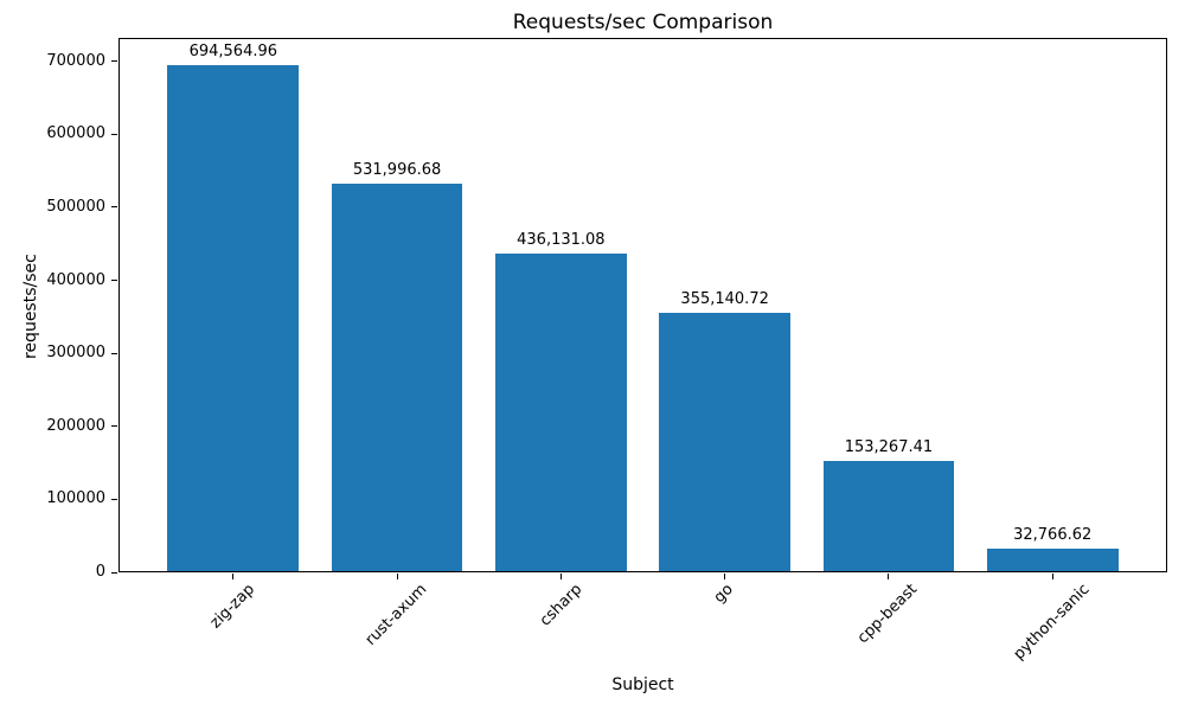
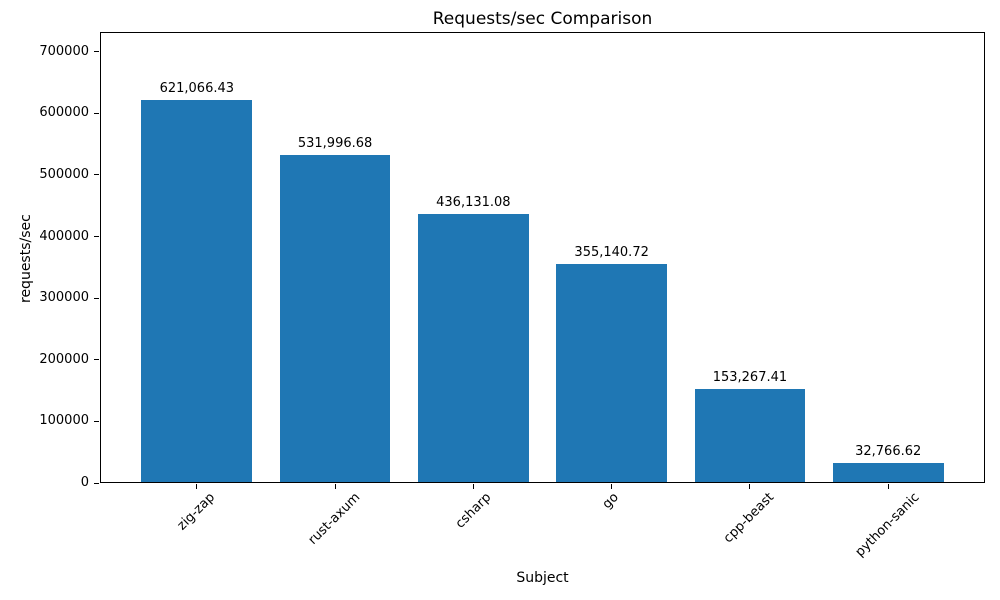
zig-zap: 694,564.96 -> 621,066.43
